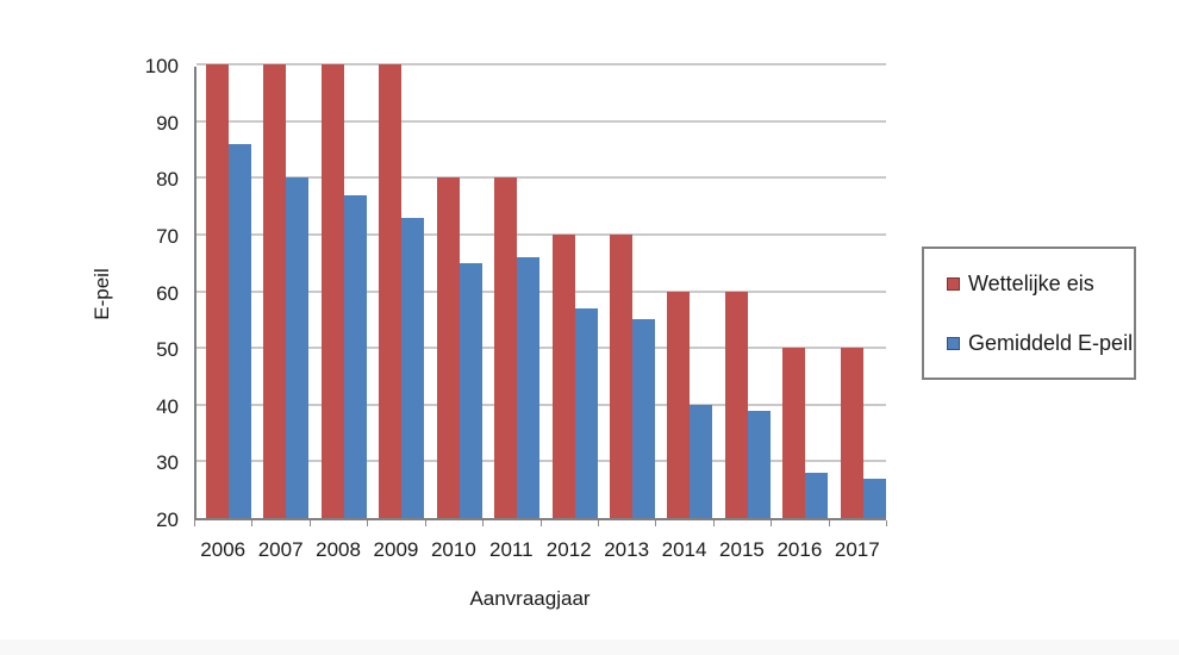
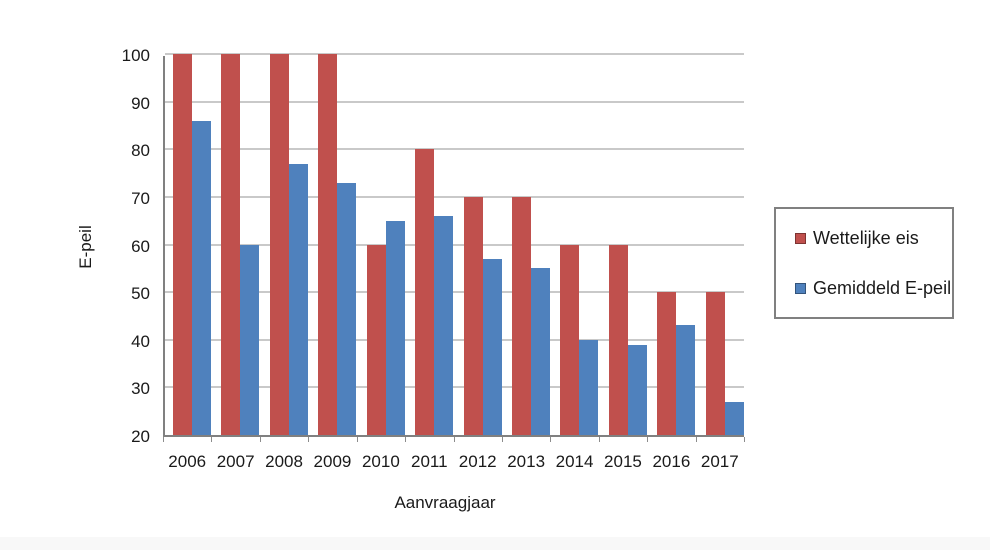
Gemiddeld E-peil/2007: 80 -> 60
Wettelijke eis/2010: 80 -> 60
Gemiddeld E-peil/2016: 28 -> 43
